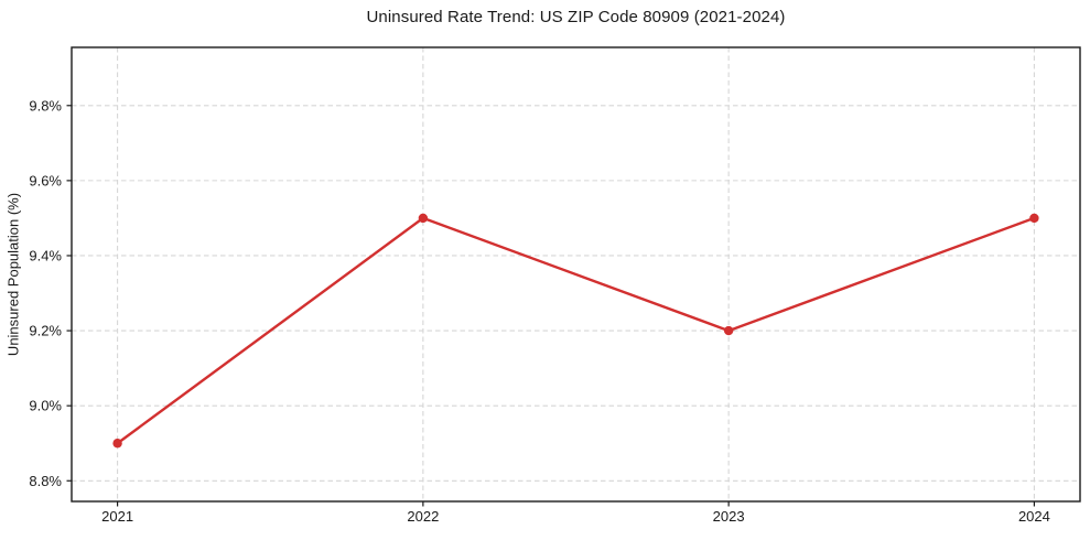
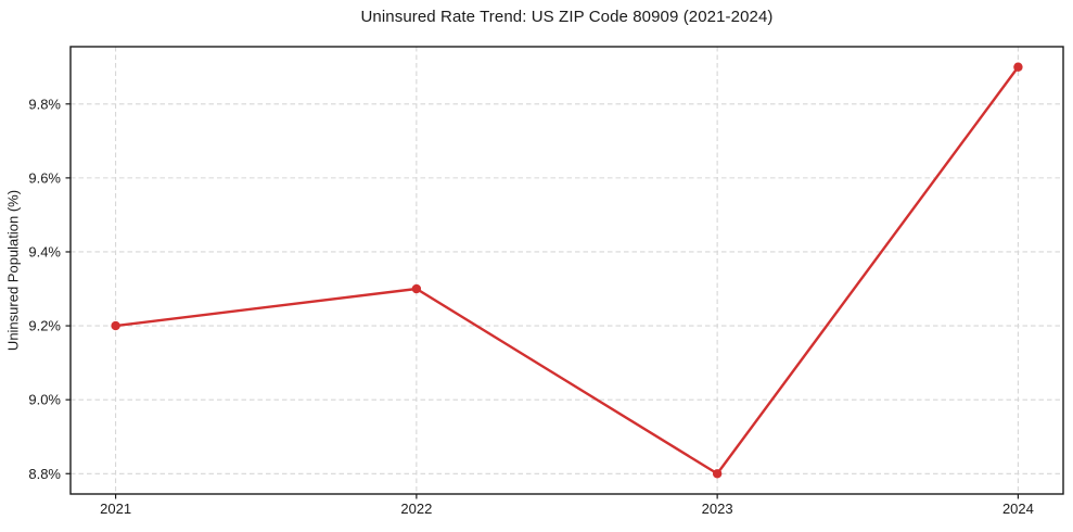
2021: 8.9% -> 9.2%
2022: 9.5% -> 9.3%
2023: 9.2% -> 8.8%
2024: 9.5% -> 9.9%
